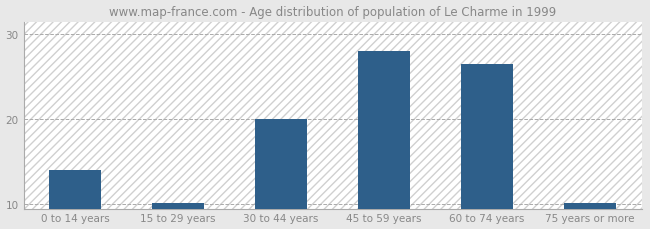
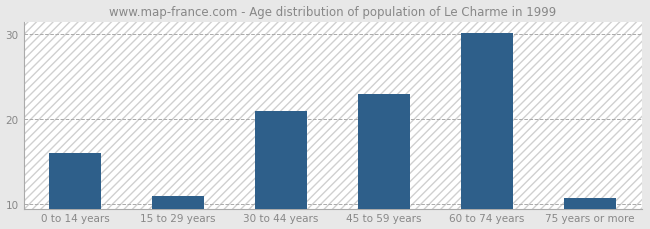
0 to 14 years: 14.0 -> 16.0
15 to 29 years: 10.1 -> 11.0
30 to 44 years: 20.0 -> 21.0
45 to 59 years: 28.0 -> 23.0
60 to 74 years: 26.5 -> 30.2
75 years or more: 10.1 -> 10.8
